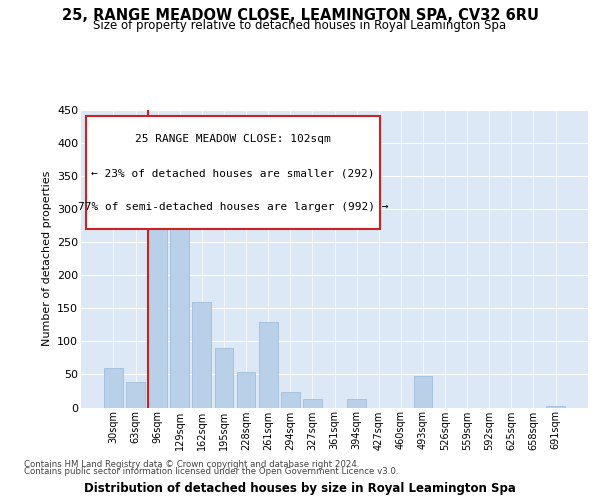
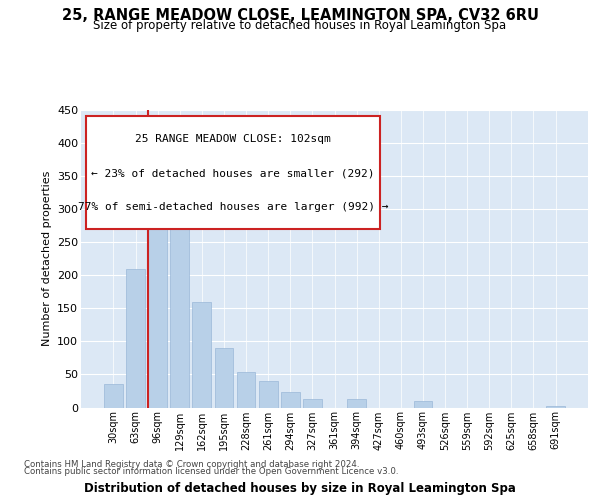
30sqm: 60 -> 35
63sqm: 38 -> 210
261sqm: 130 -> 40
493sqm: 48 -> 10
